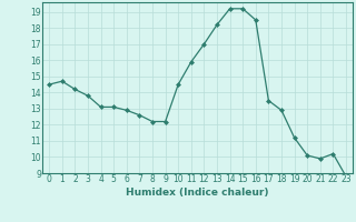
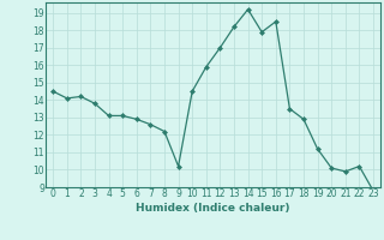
1: 14.7 -> 14.1
9: 12.2 -> 10.2
15: 19.2 -> 17.9
